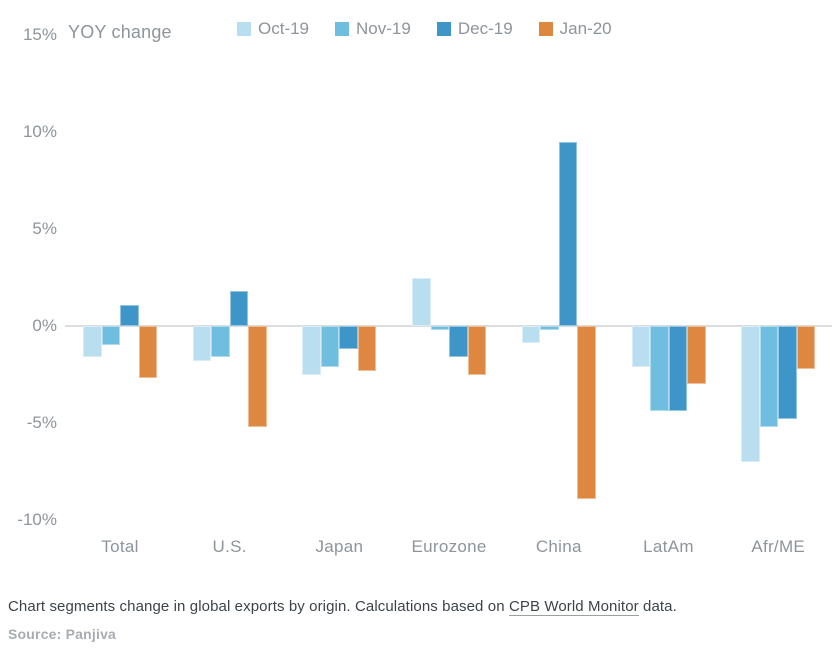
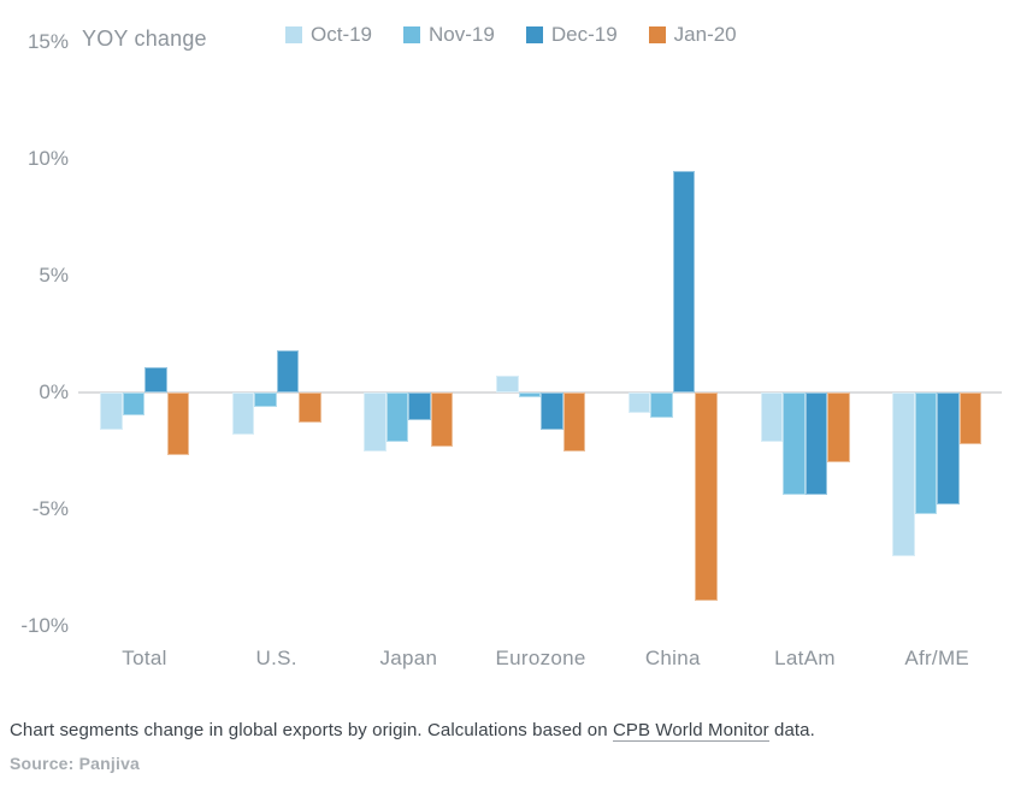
Nov-19/U.S.: -1.6% -> -0.6%
Jan-20/U.S.: -5.2% -> -1.3%
Oct-19/Eurozone: 2.5% -> 0.7%
Nov-19/China: -0.2% -> -1.1%
